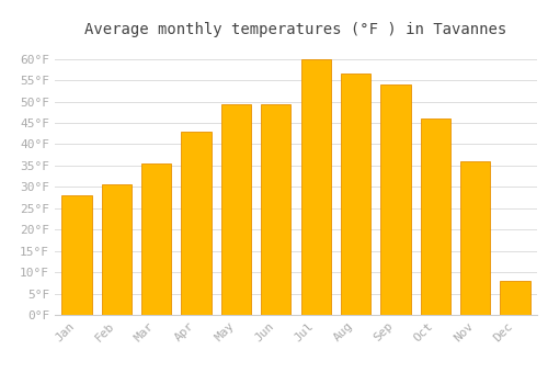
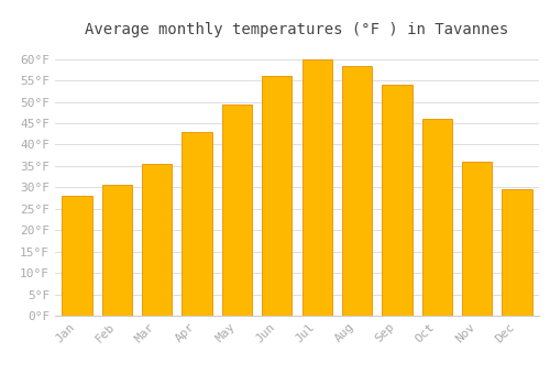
Jun: 49.5°F -> 56.0°F
Aug: 56.5°F -> 58.5°F
Dec: 8.0°F -> 29.5°F
